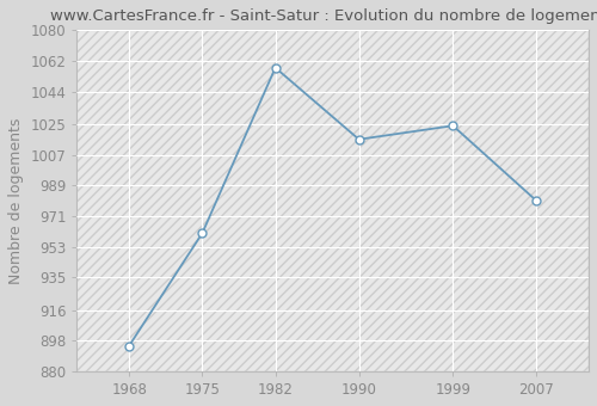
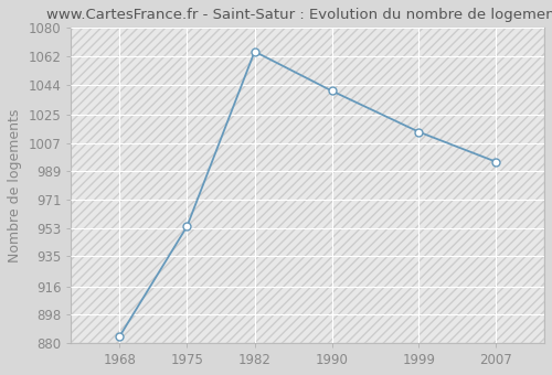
1968: 895 -> 884
1975: 961 -> 954
1982: 1058 -> 1065
1990: 1016 -> 1040
1999: 1024 -> 1014
2007: 980 -> 995
